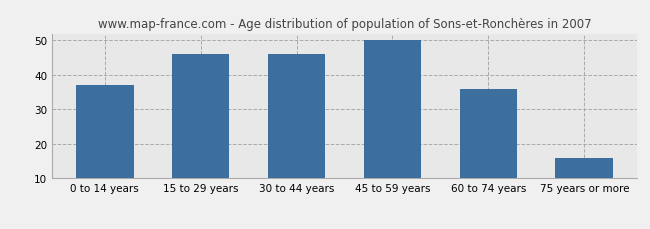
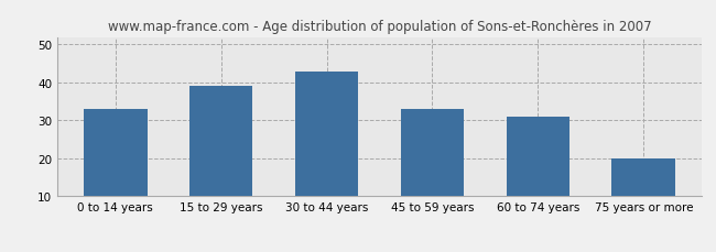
0 to 14 years: 37 -> 33
15 to 29 years: 46 -> 39
30 to 44 years: 46 -> 43
45 to 59 years: 50 -> 33
60 to 74 years: 36 -> 31
75 years or more: 16 -> 20
